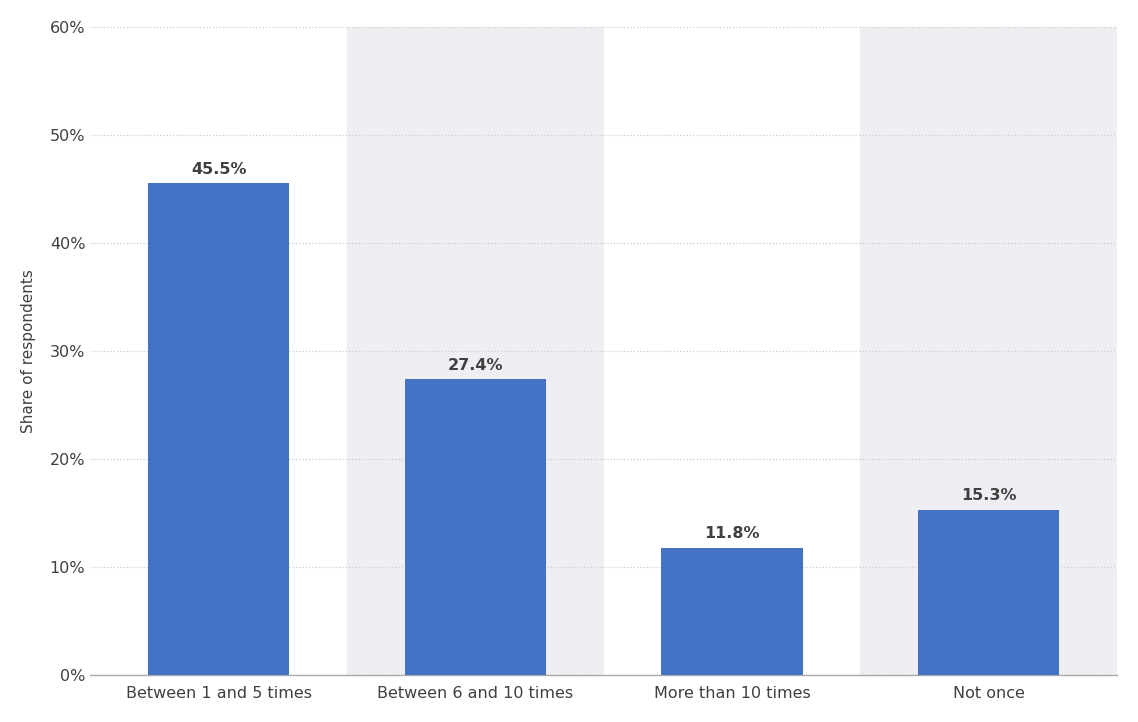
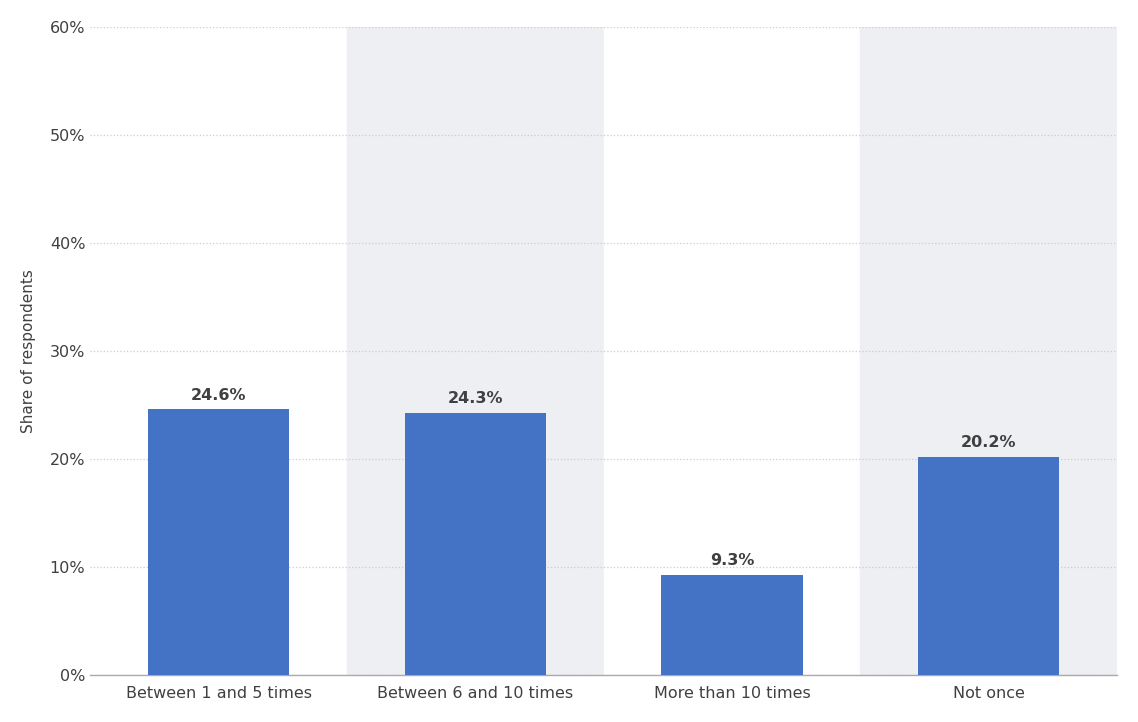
Between 1 and 5 times: 45.5% -> 24.6%
Between 6 and 10 times: 27.4% -> 24.3%
More than 10 times: 11.8% -> 9.3%
Not once: 15.3% -> 20.2%
